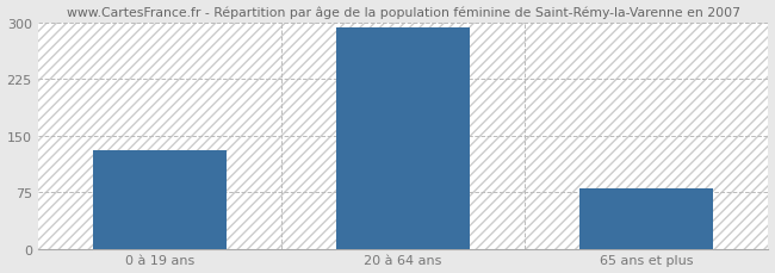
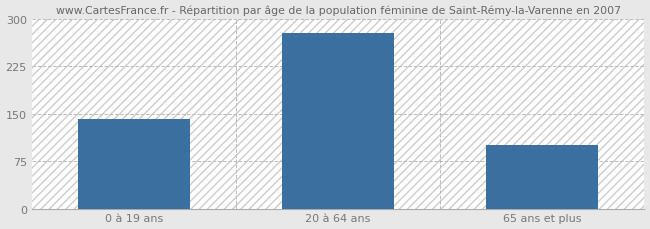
0 à 19 ans: 130 -> 142
20 à 64 ans: 293 -> 278
65 ans et plus: 80 -> 100
